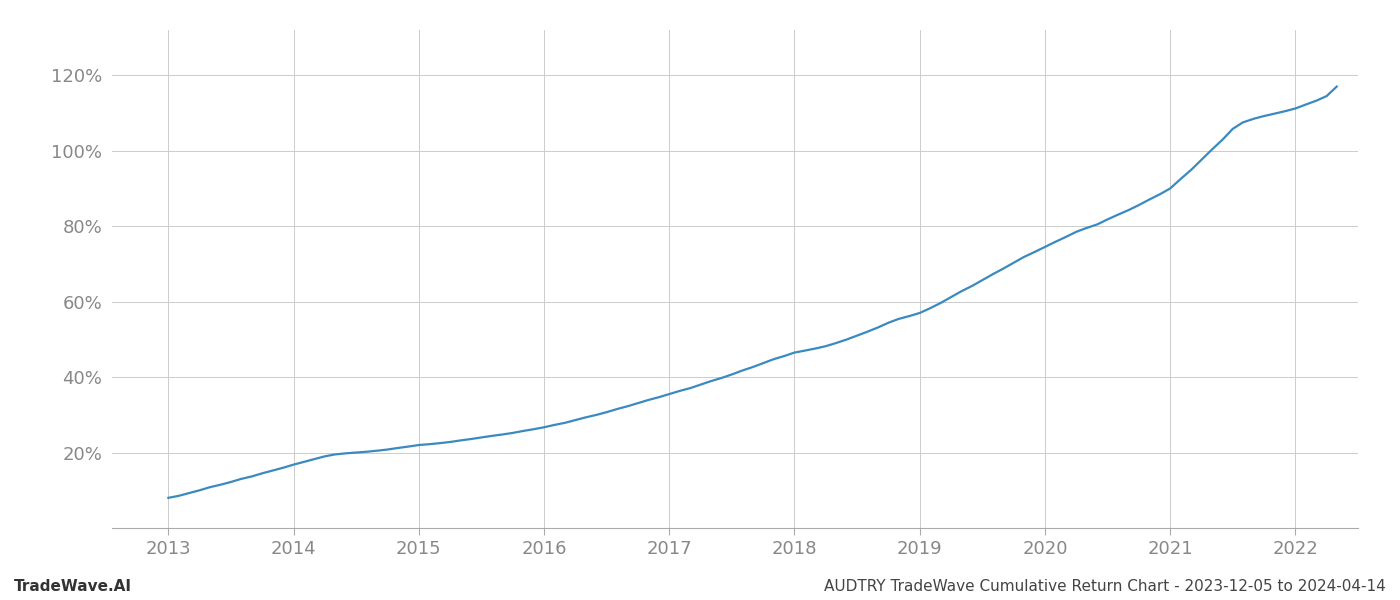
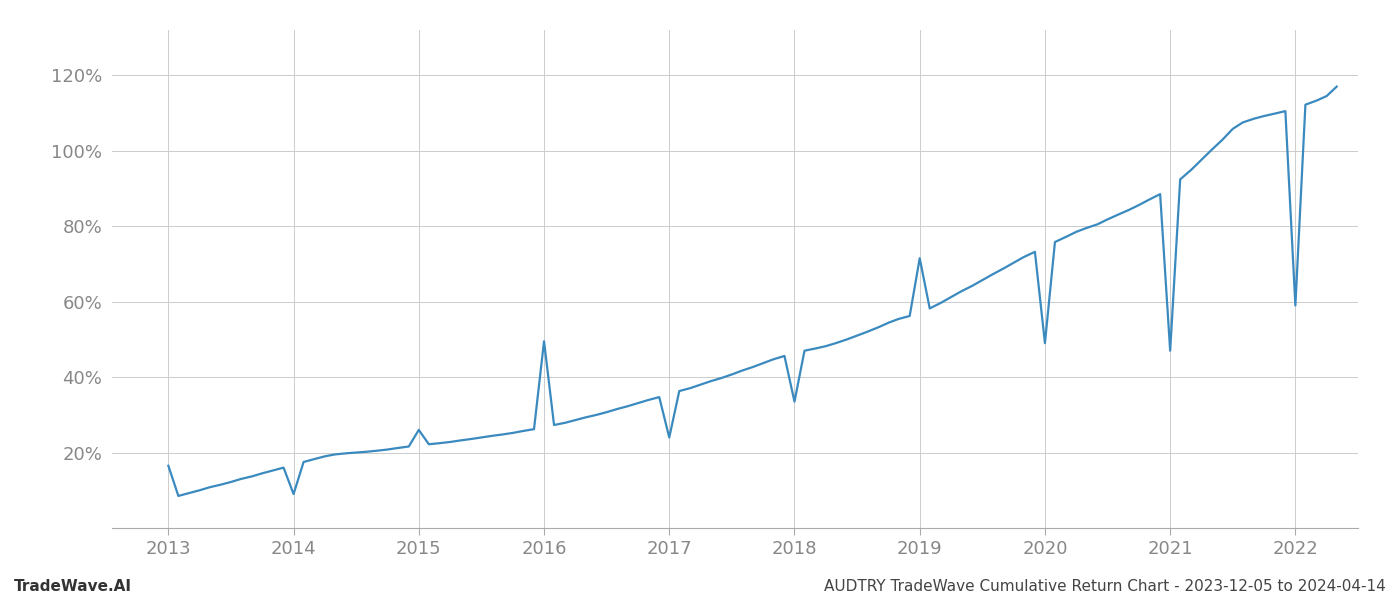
2013: 8.0% -> 16.5%
2014: 16.8% -> 9.0%
2015: 22.0% -> 26.0%
2016: 26.7% -> 49.5%
2017: 35.5% -> 24.0%
2018: 46.5% -> 33.5%
2019: 57.0% -> 71.5%
2020: 74.5% -> 49.0%
2021: 90.0% -> 47.0%
2022: 111.2% -> 59.0%
